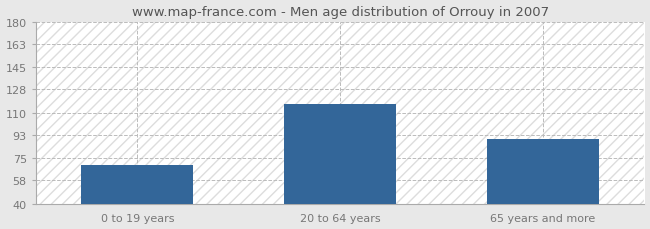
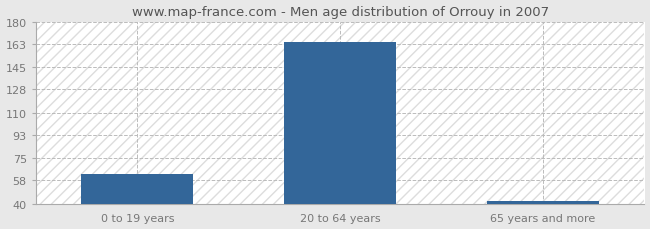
0 to 19 years: 70 -> 63
20 to 64 years: 117 -> 164
65 years and more: 90 -> 42
